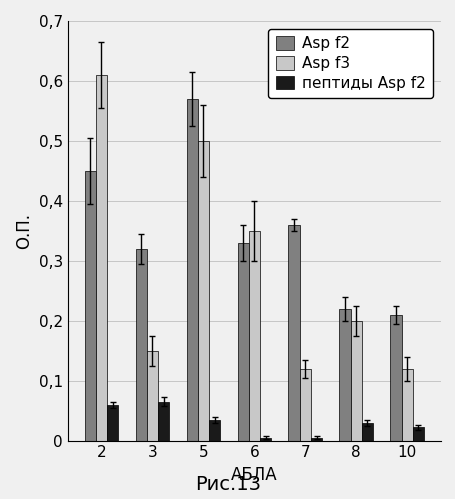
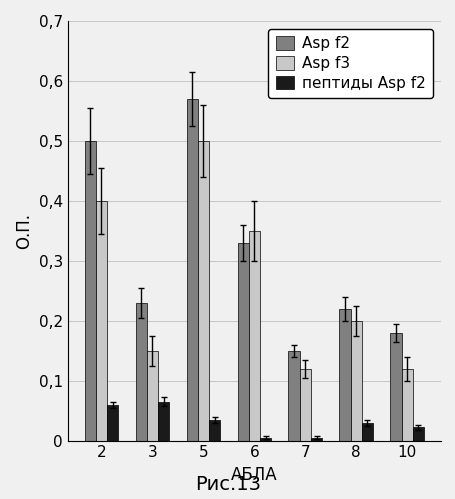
Asp f2/2: 0,45 -> 0,50
Asp f3/2: 0,61 -> 0,40
Asp f2/3: 0,32 -> 0,23
Asp f2/7: 0,36 -> 0,15
Asp f2/10: 0,21 -> 0,18
